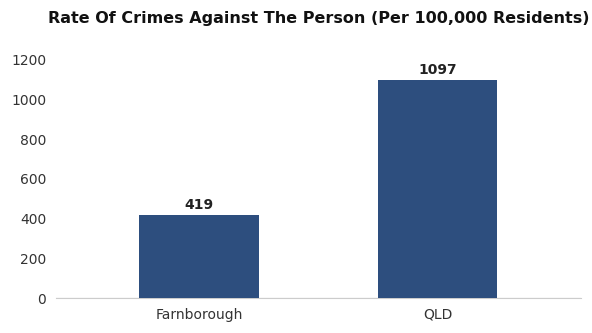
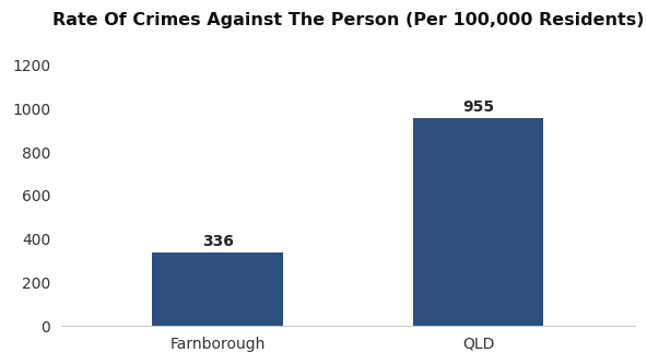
Farnborough: 419 -> 336
QLD: 1097 -> 955
